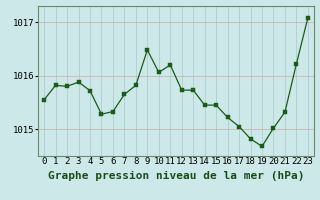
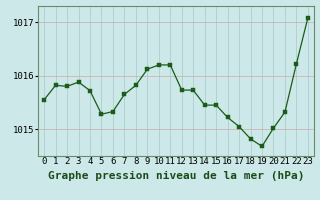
9: 1016.48 -> 1016.12
10: 1016.06 -> 1016.20
